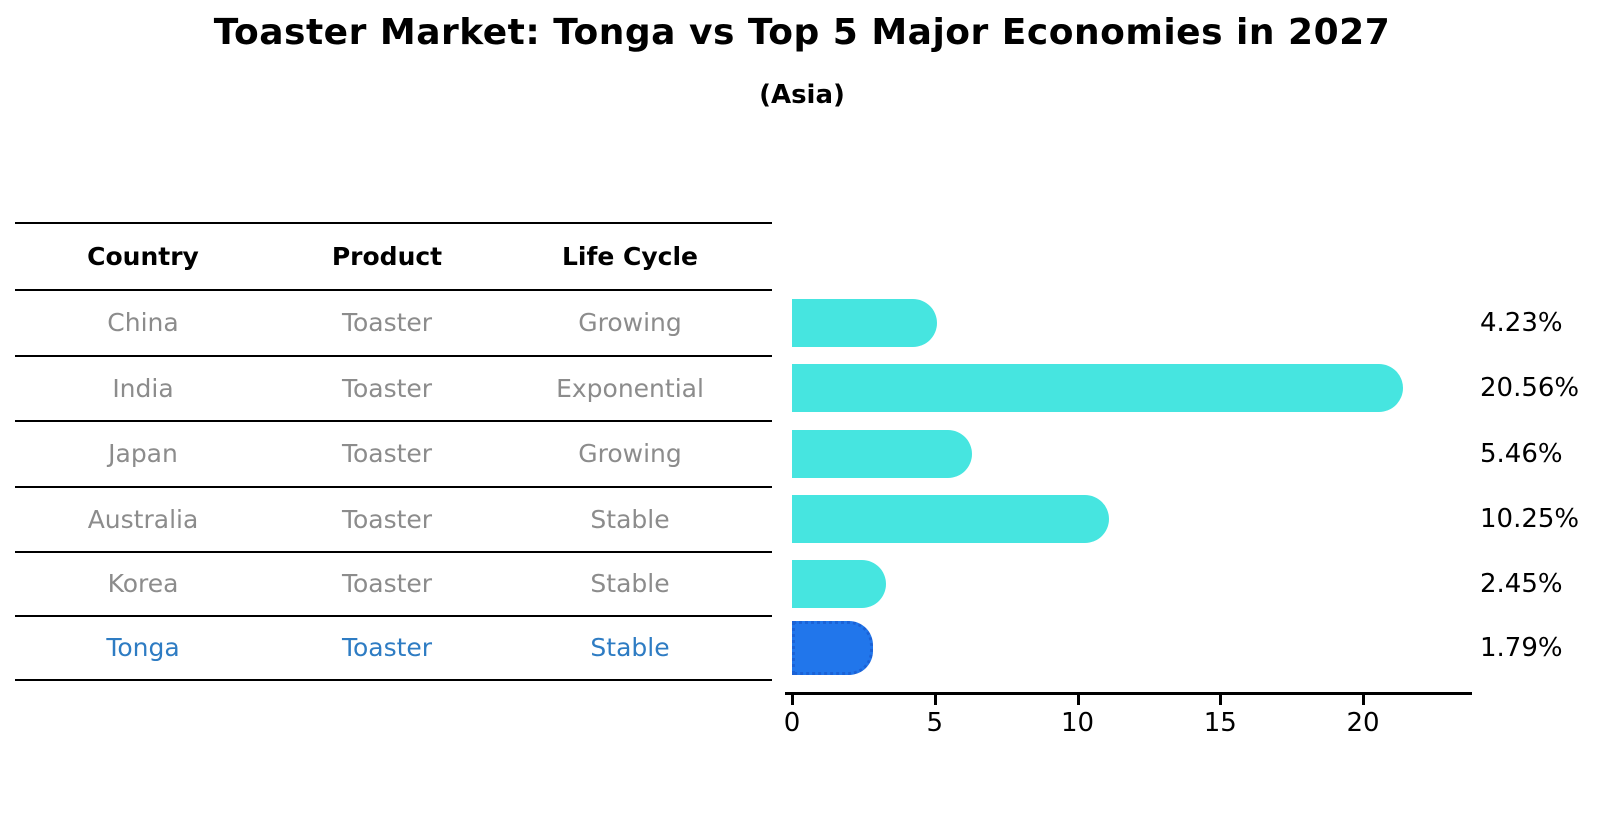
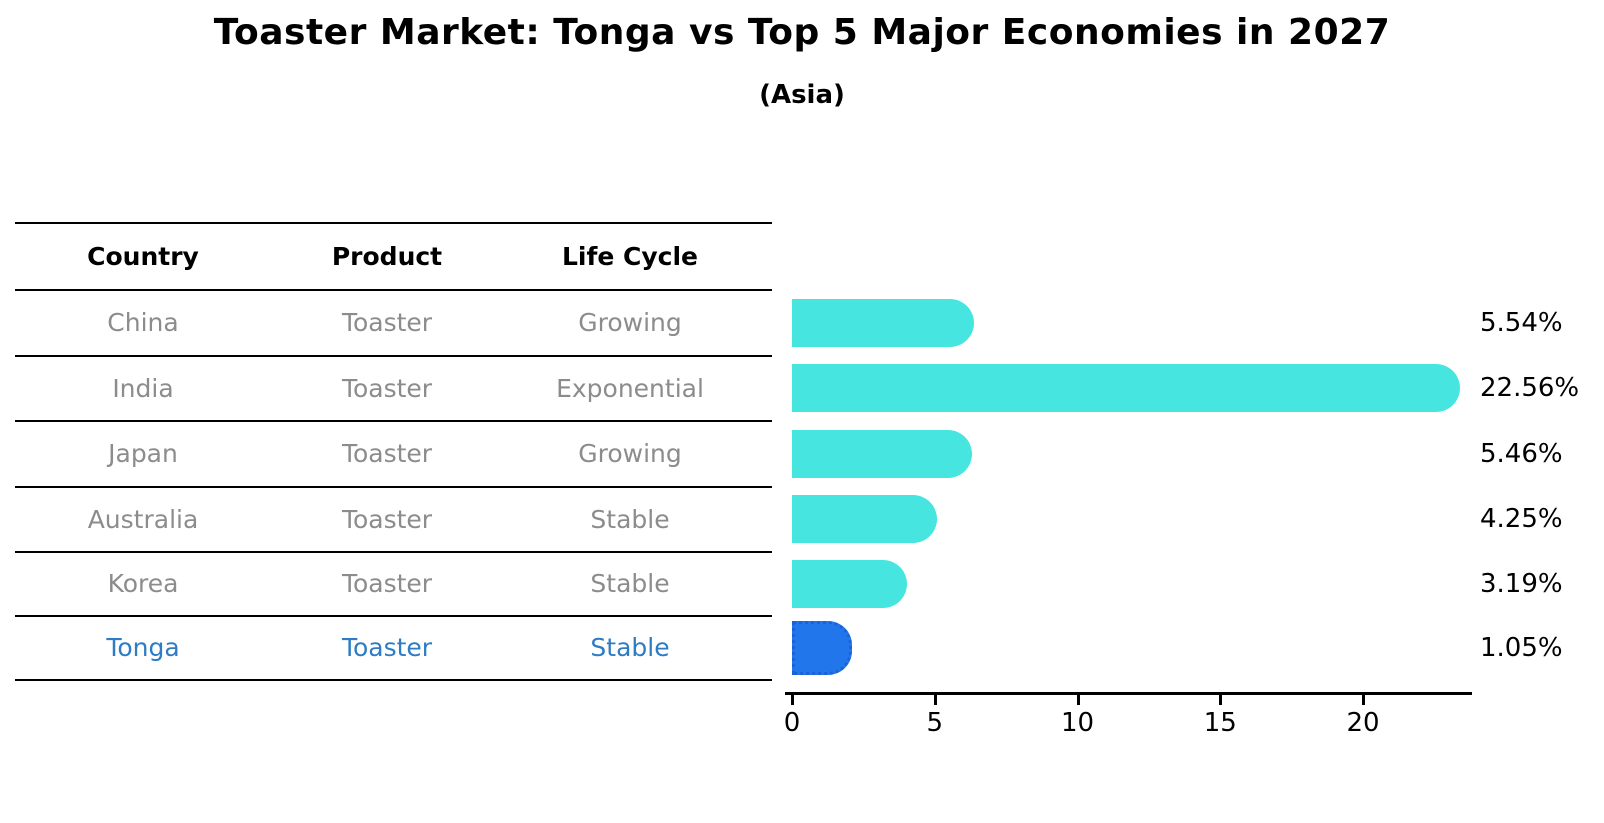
China: 4.23% -> 5.54%
India: 20.56% -> 22.56%
Australia: 10.25% -> 4.25%
Korea: 2.45% -> 3.19%
Tonga: 1.79% -> 1.05%
